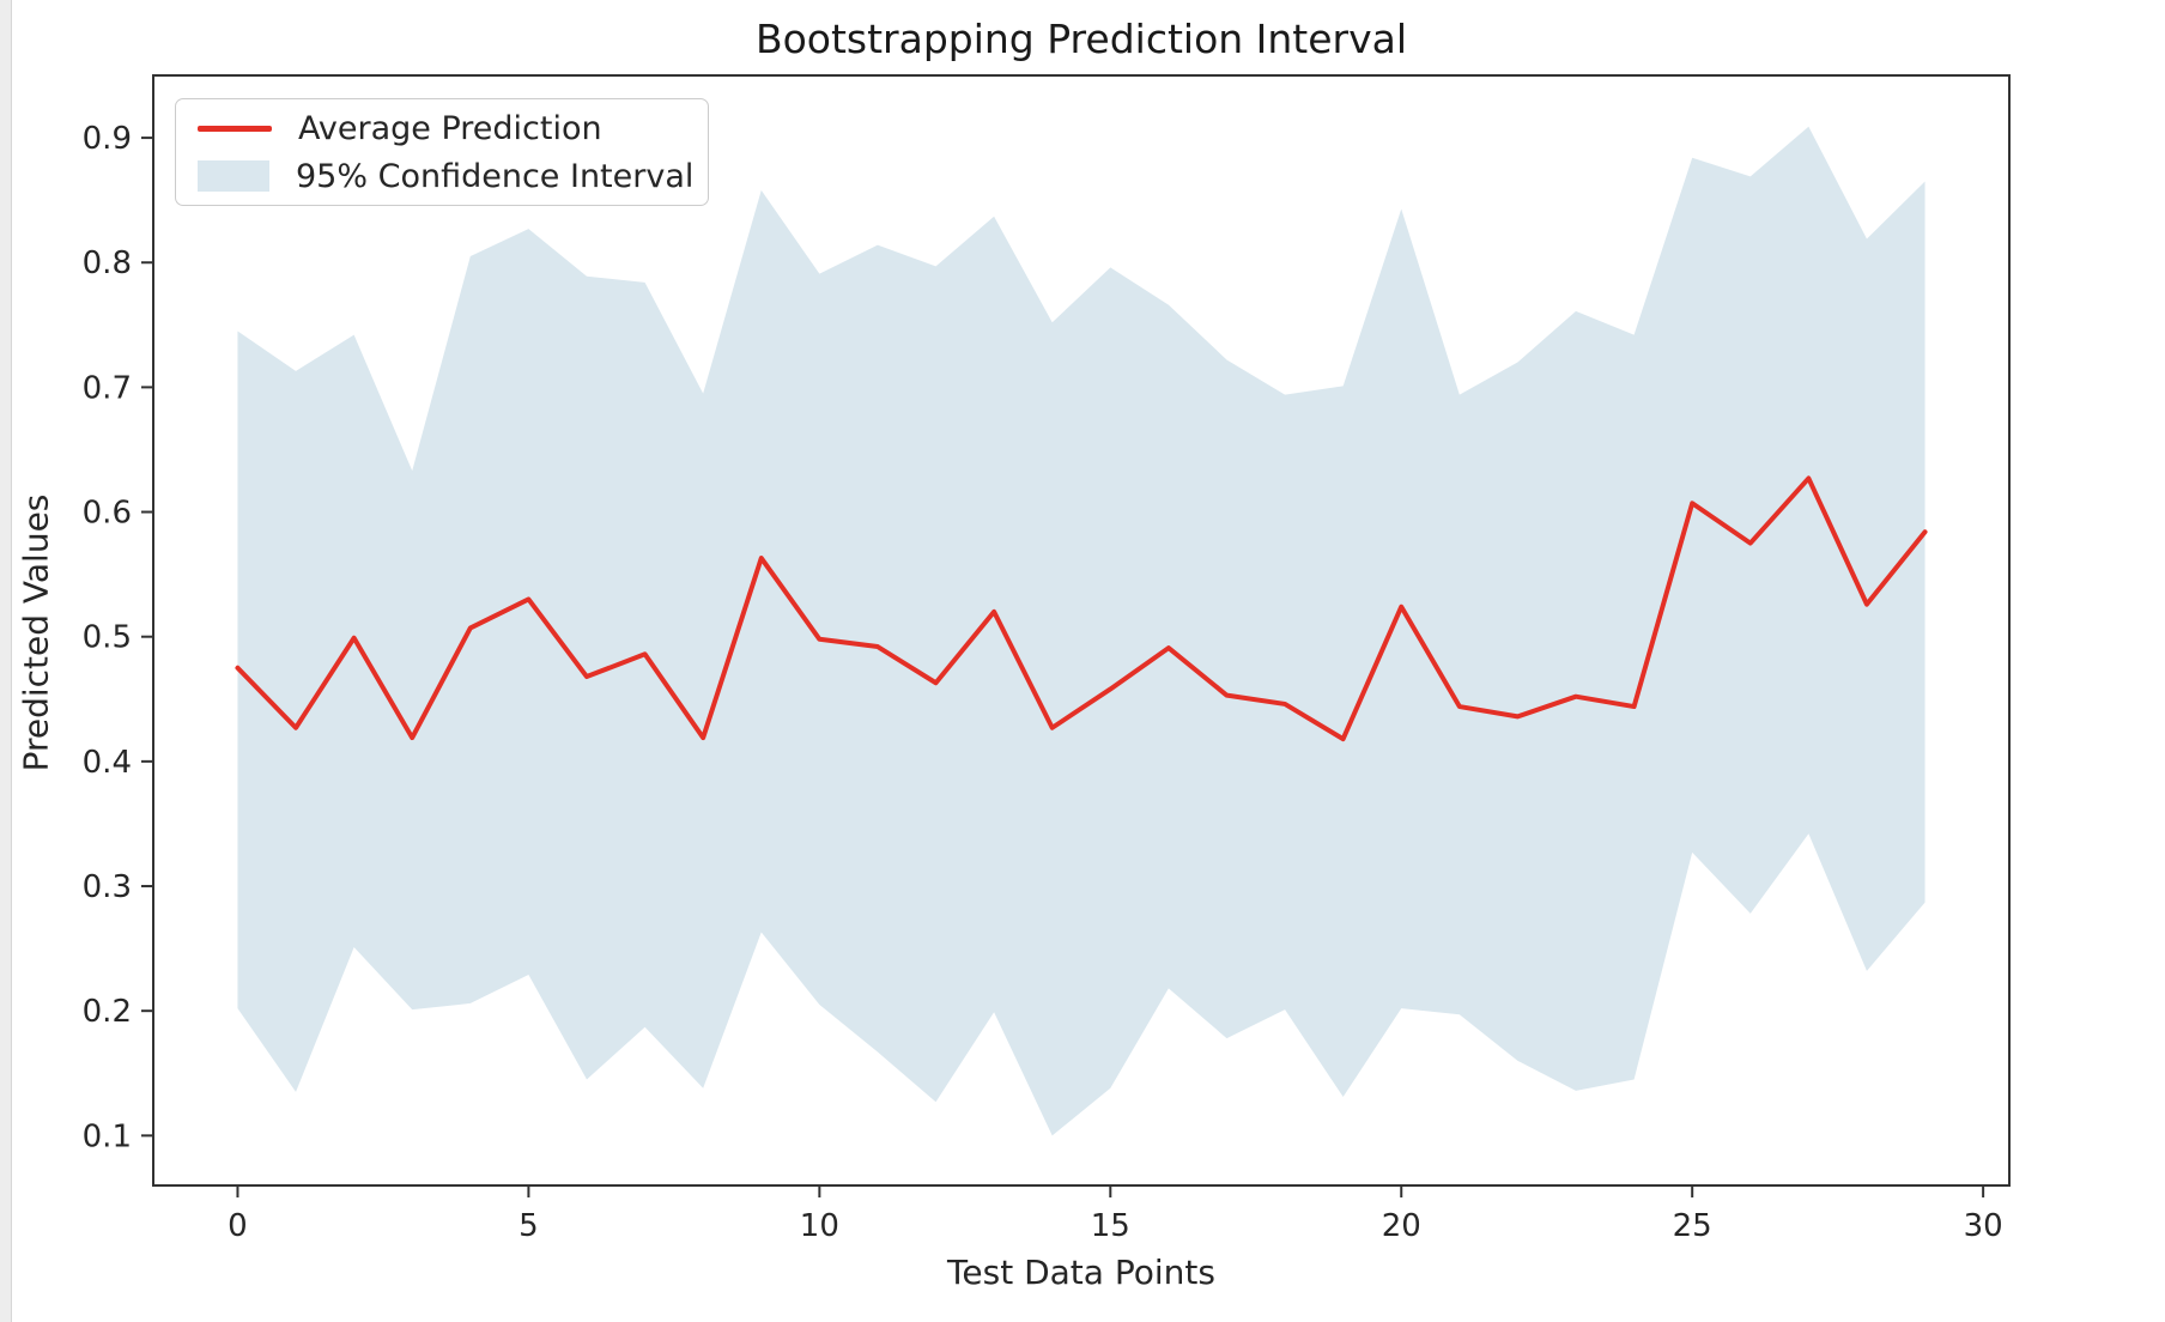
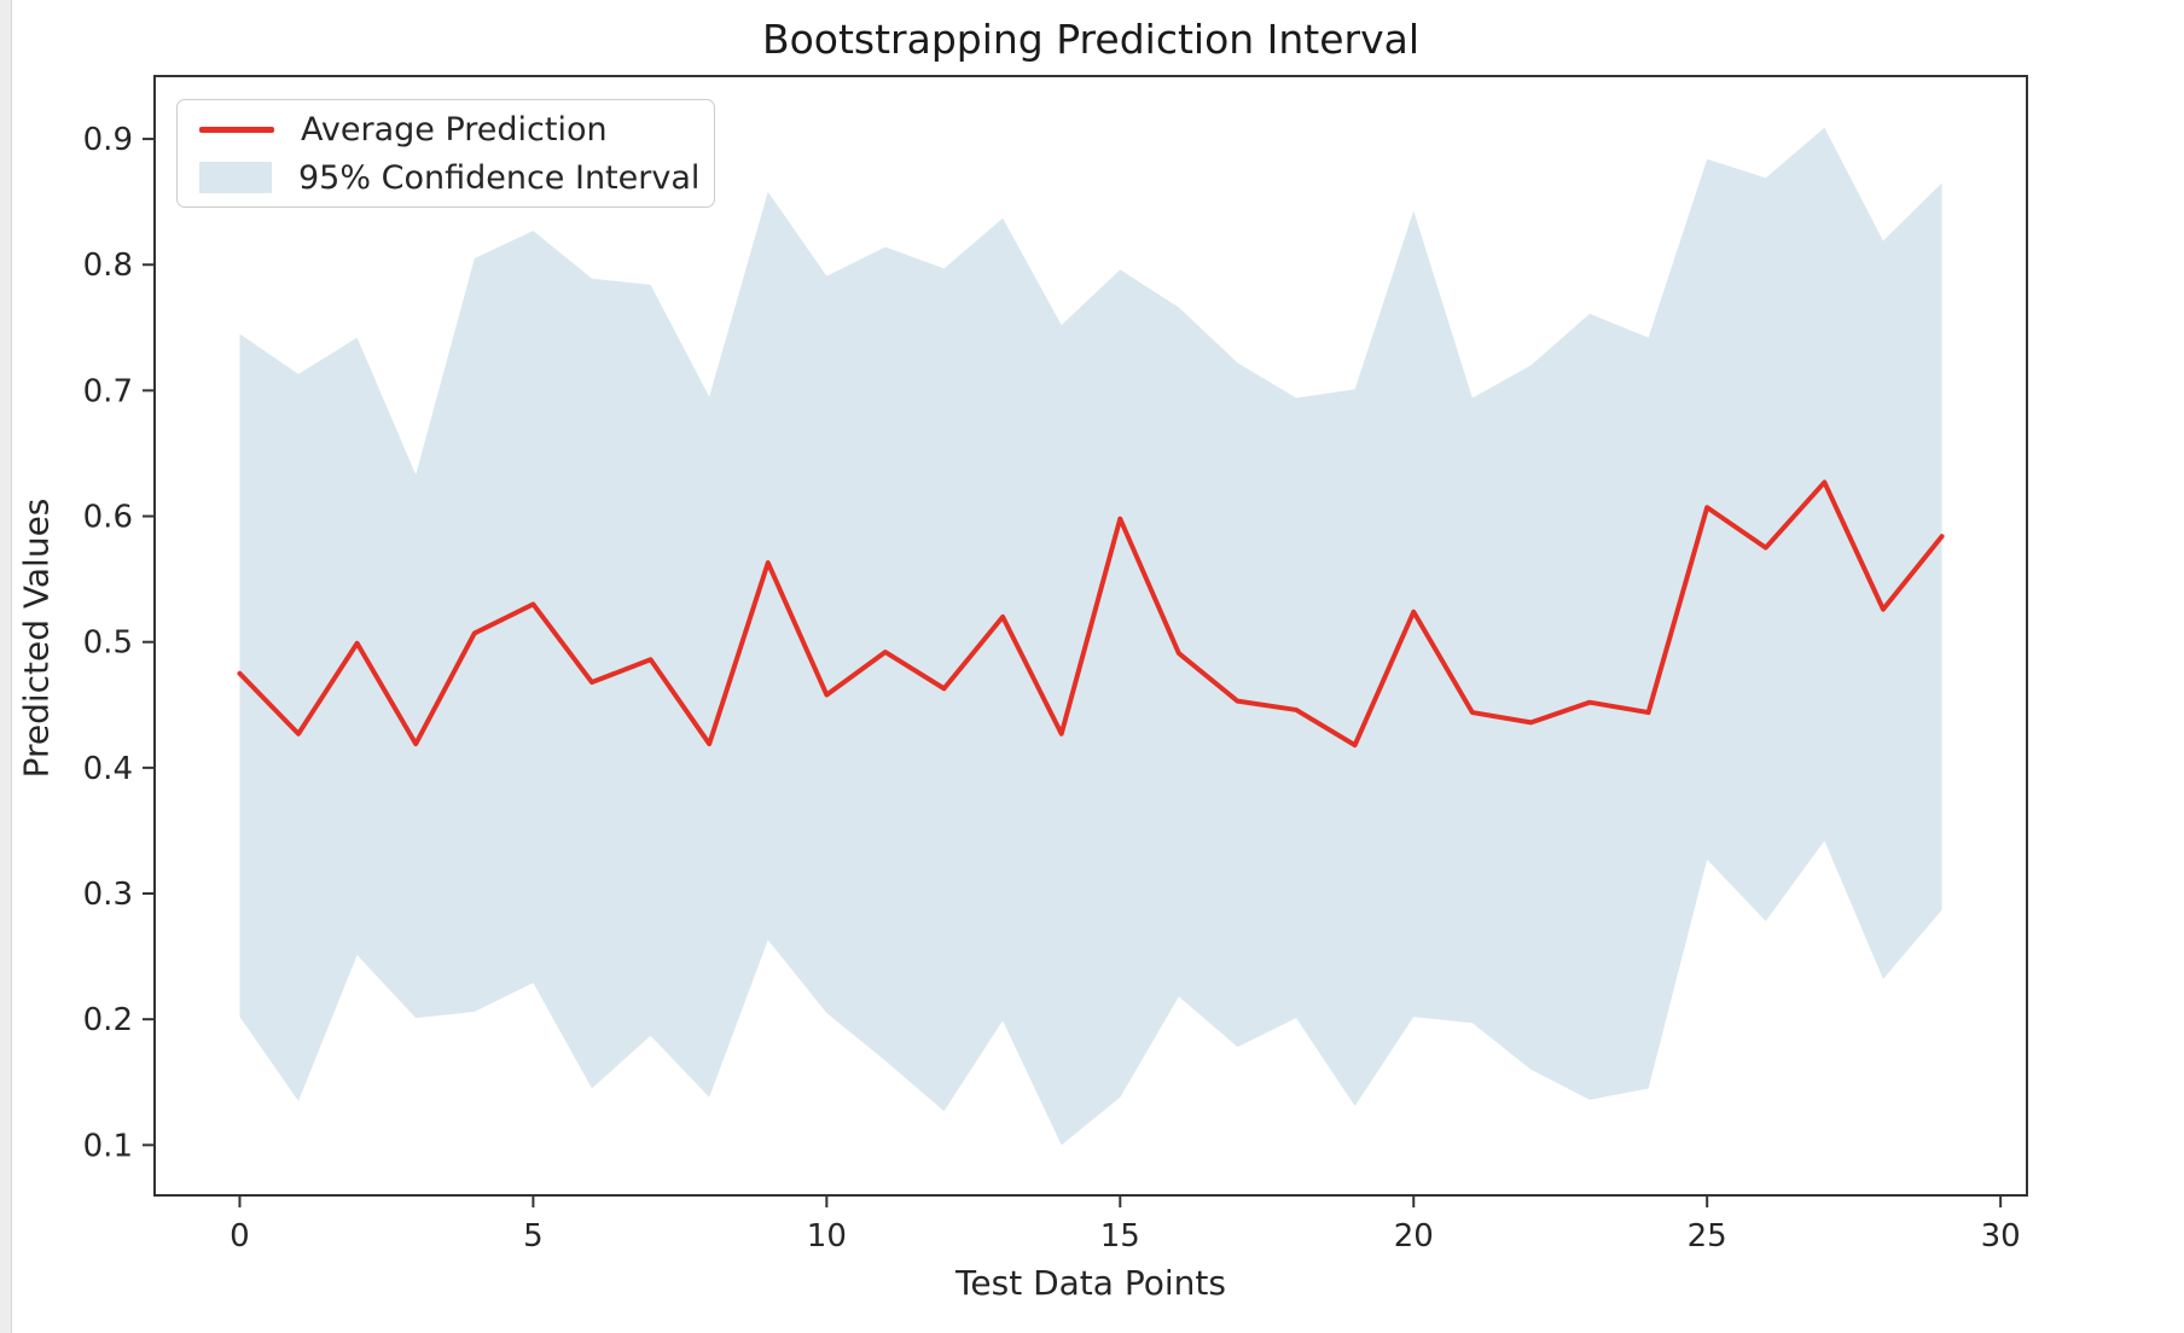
10: 0.498 -> 0.458
15: 0.458 -> 0.598
